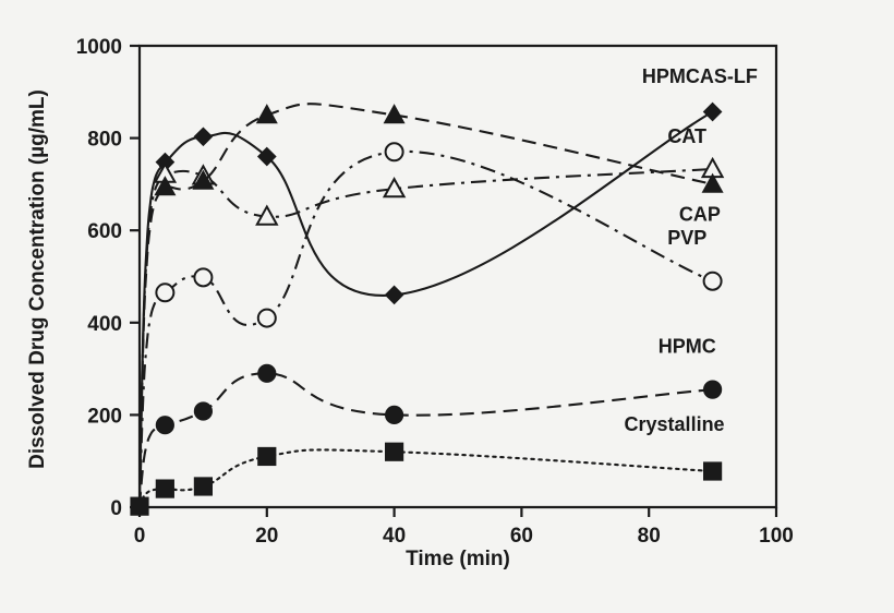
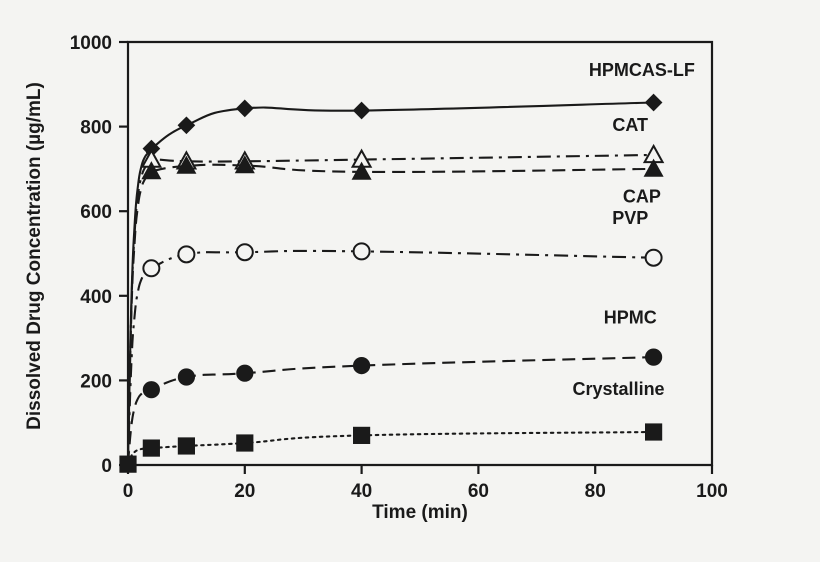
HPMCAS-LF/20: 760 -> 840
CAT/20: 630 -> 720
CAP/20: 850 -> 710
PVP/20: 410 -> 500
HPMC/20: 290 -> 220
Crystalline/20: 110 -> 50
HPMCAS-LF/40: 460 -> 840
CAT/40: 690 -> 720
CAP/40: 850 -> 690
PVP/40: 770 -> 500
HPMC/40: 200 -> 240
Crystalline/40: 120 -> 70
